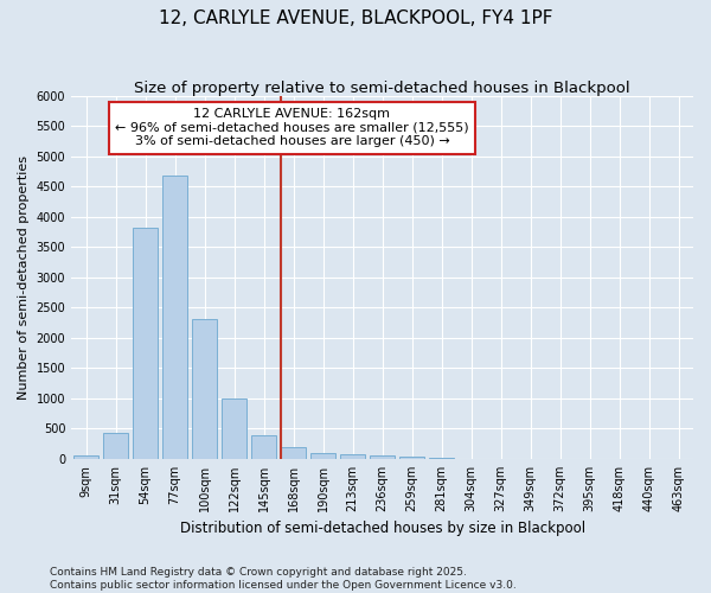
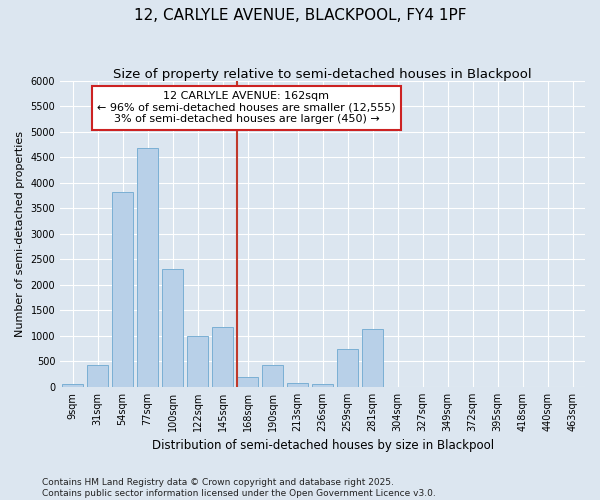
145sqm: 400 -> 1180
190sqm: 100 -> 420
259sqm: 30 -> 740
281sqm: 20 -> 1140
